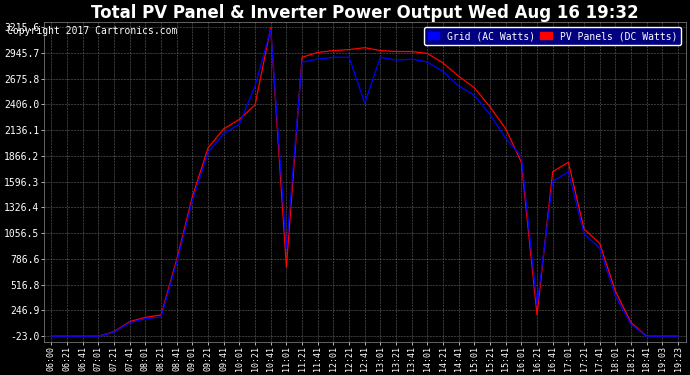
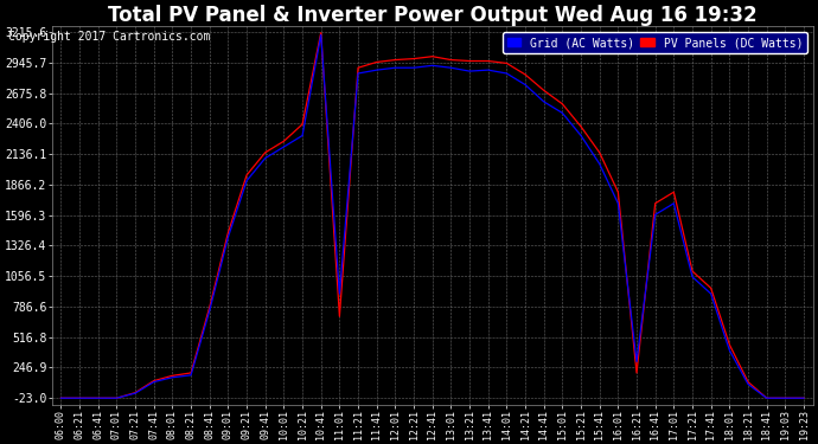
Grid (AC Watts)/10:21: 2600 -> 2300
Grid (AC Watts)/12:41: 2420 -> 2920
Grid (AC Watts)/16:01: 1860 -> 1700
